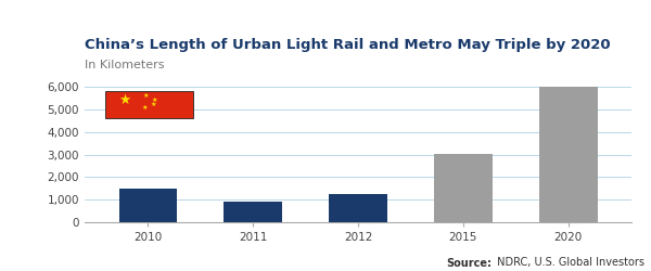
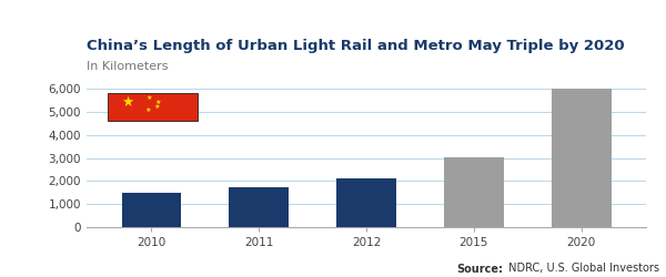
2011: 900 -> 1,750
2012: 1,250 -> 2,100
